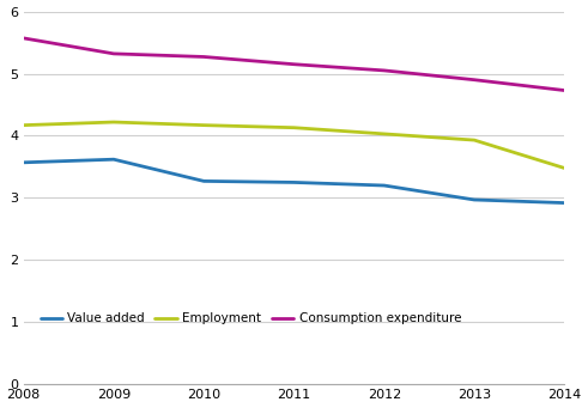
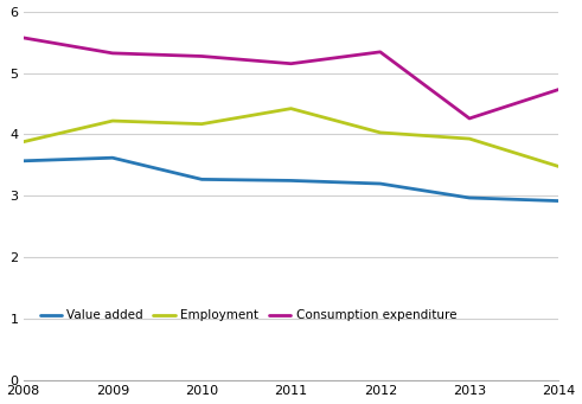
Employment/2008: 4.17 -> 3.88
Employment/2011: 4.13 -> 4.42
Consumption expenditure/2012: 5.05 -> 5.34
Consumption expenditure/2013: 4.90 -> 4.26
